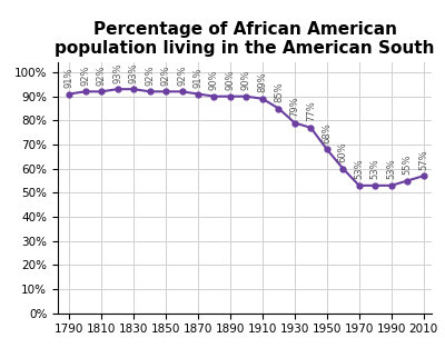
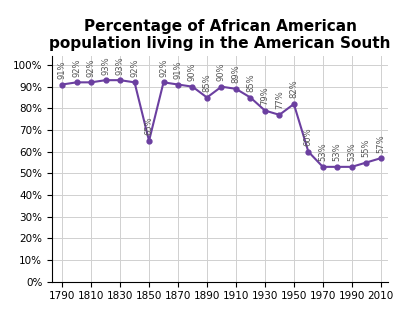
1850: 92% -> 65%
1890: 90% -> 85%
1950: 68% -> 82%
